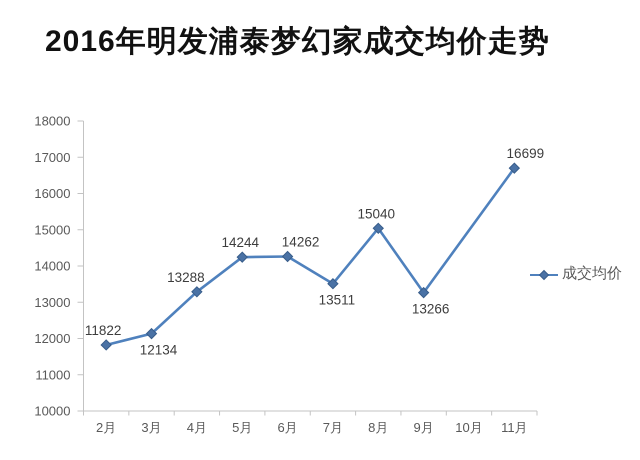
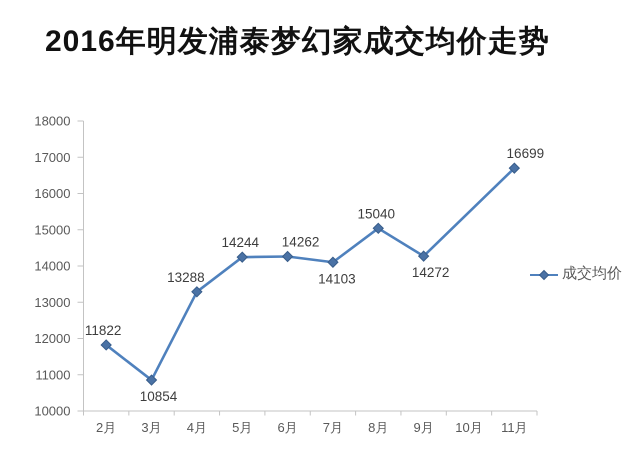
3月: 12134 -> 10854
7月: 13511 -> 14103
9月: 13266 -> 14272
